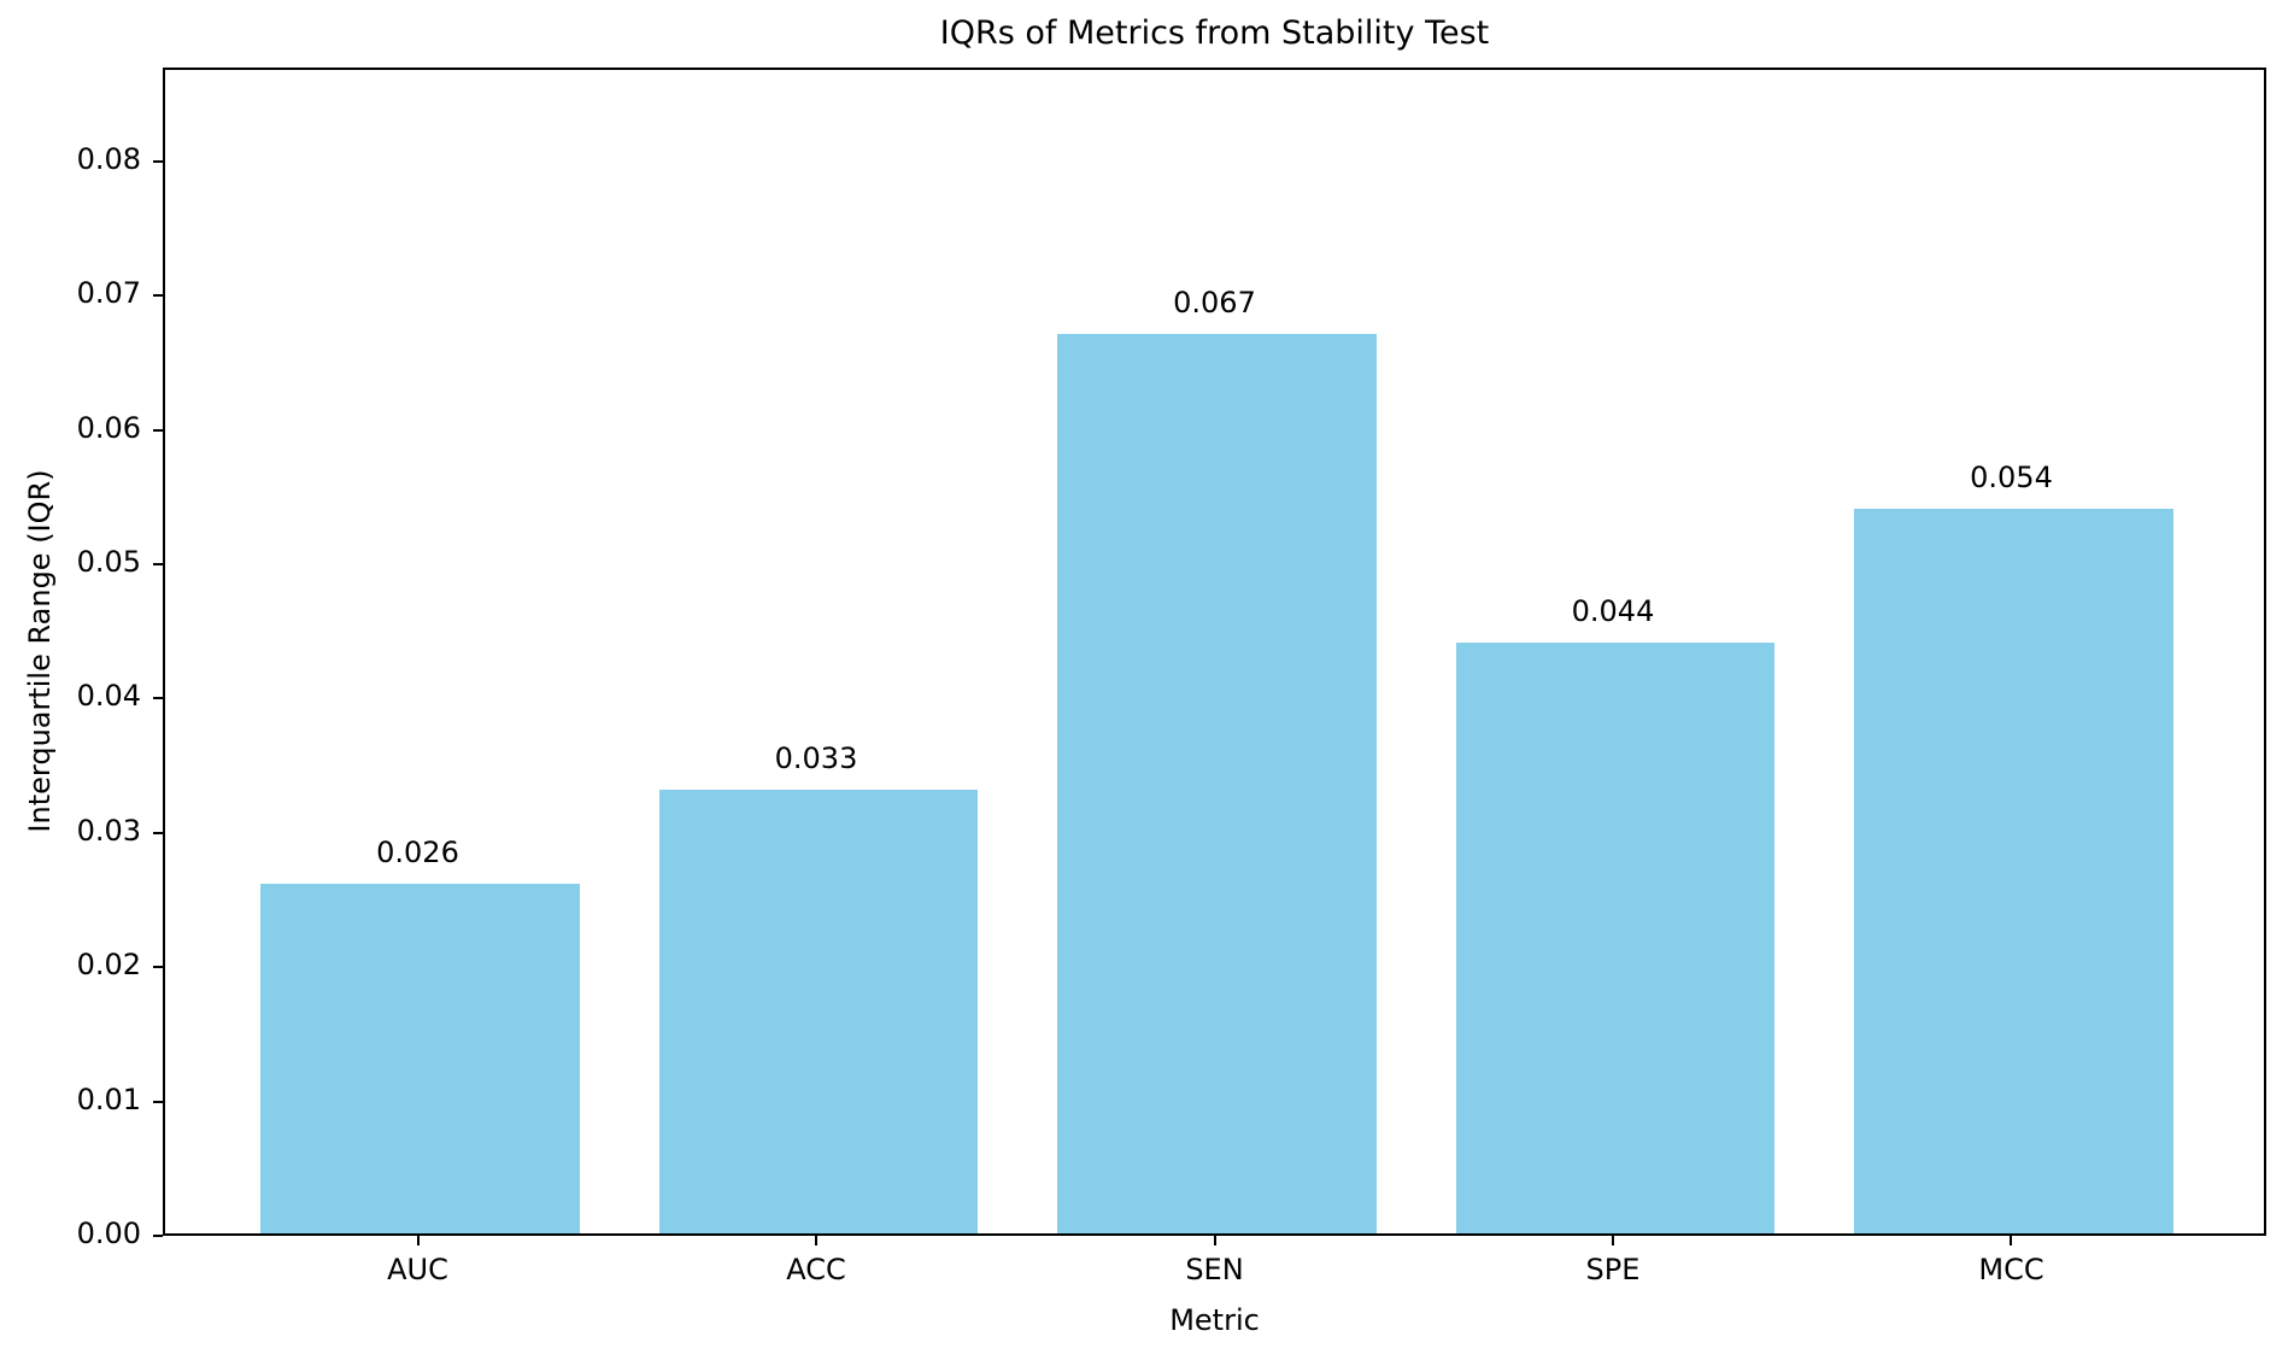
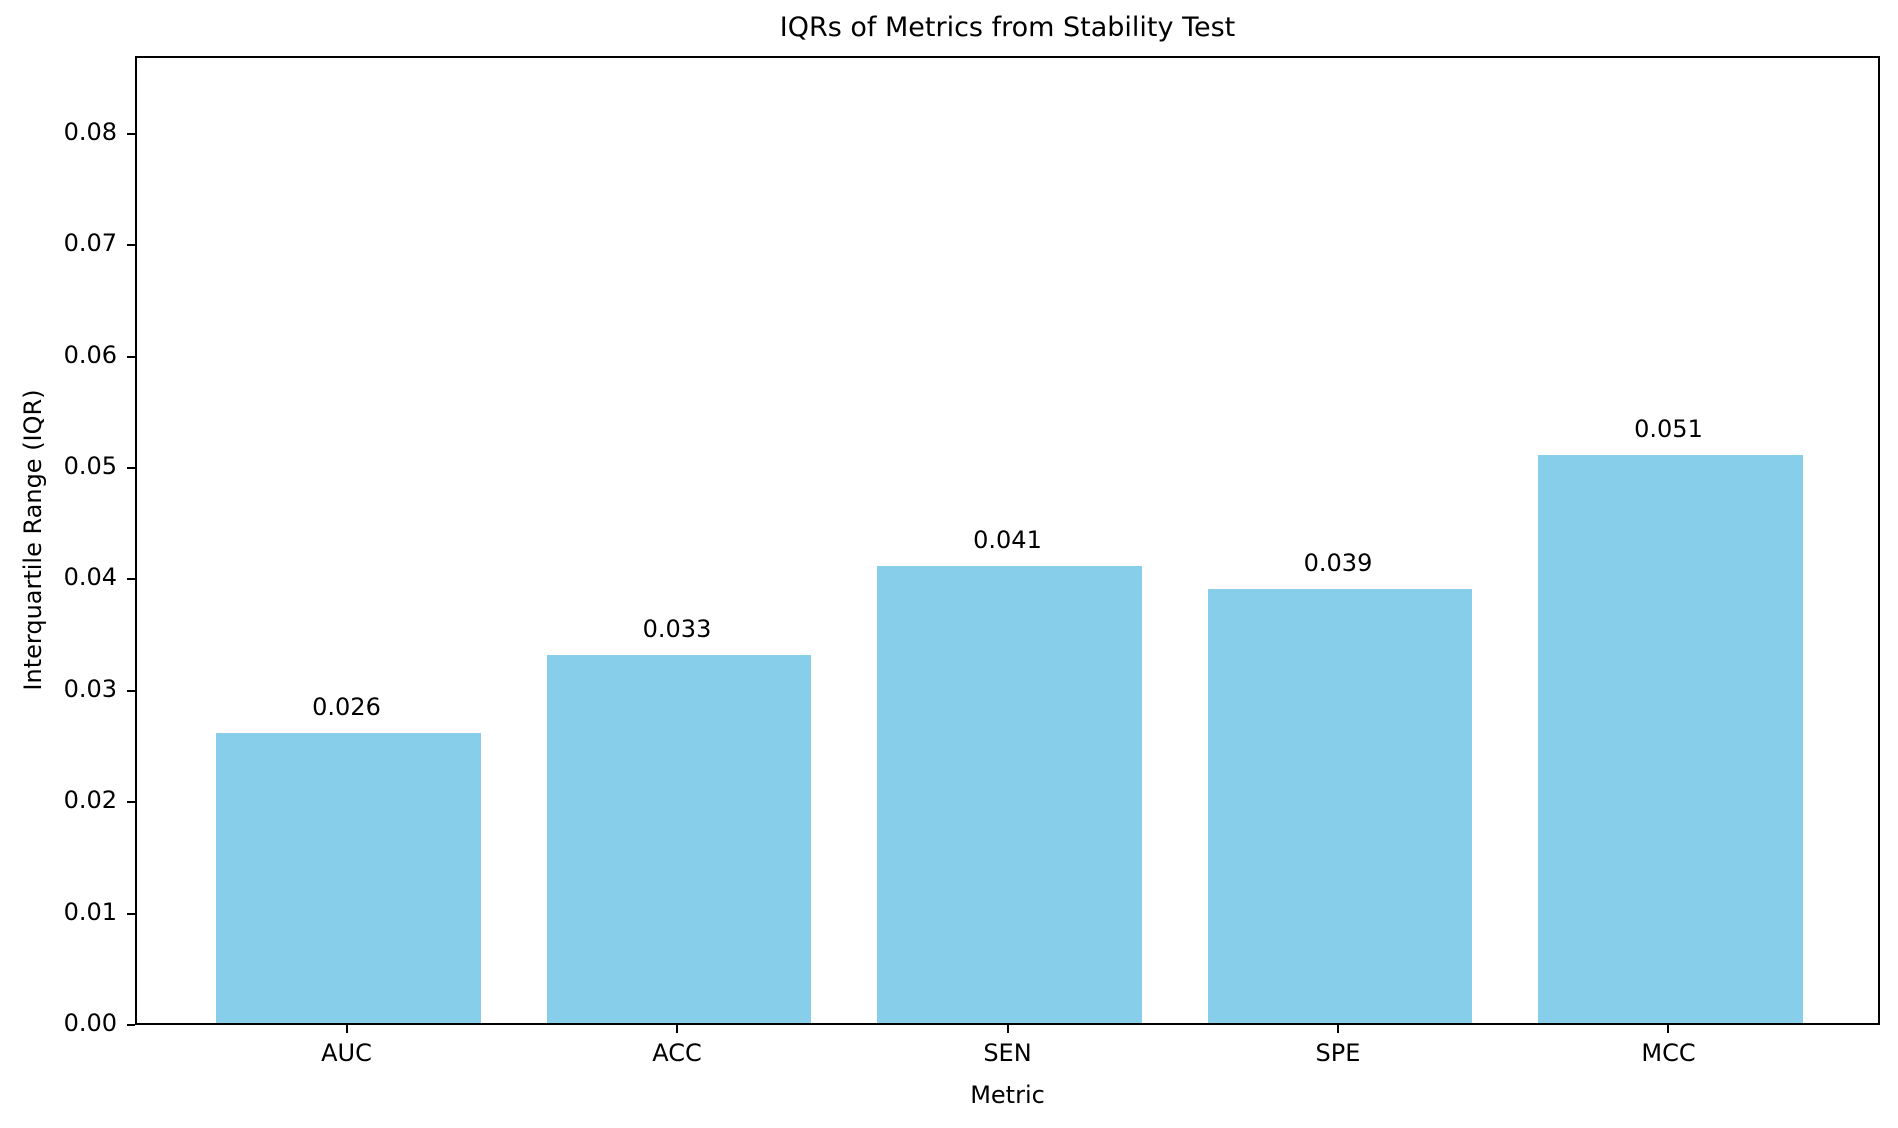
SEN: 0.067 -> 0.041
SPE: 0.044 -> 0.039
MCC: 0.054 -> 0.051
